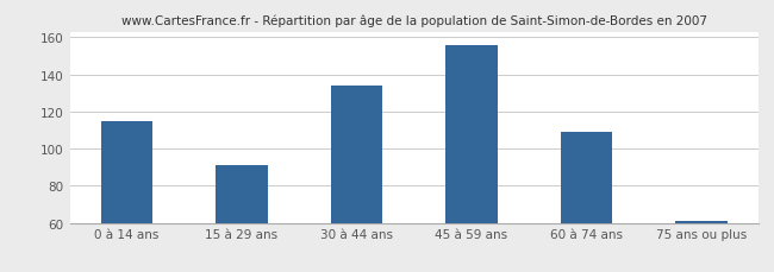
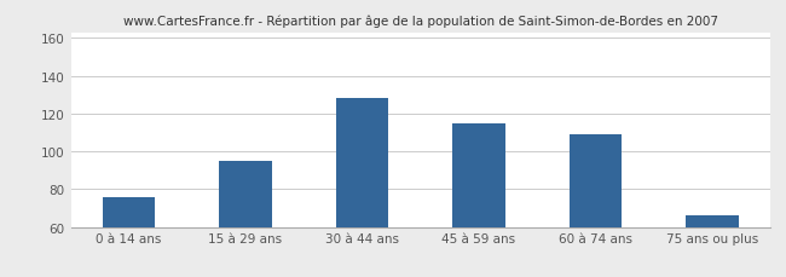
0 à 14 ans: 115 -> 76
15 à 29 ans: 91 -> 95
30 à 44 ans: 134 -> 128
45 à 59 ans: 156 -> 115
75 ans ou plus: 61 -> 66
